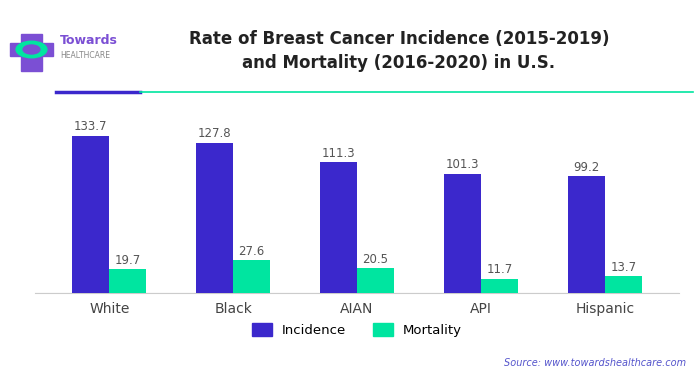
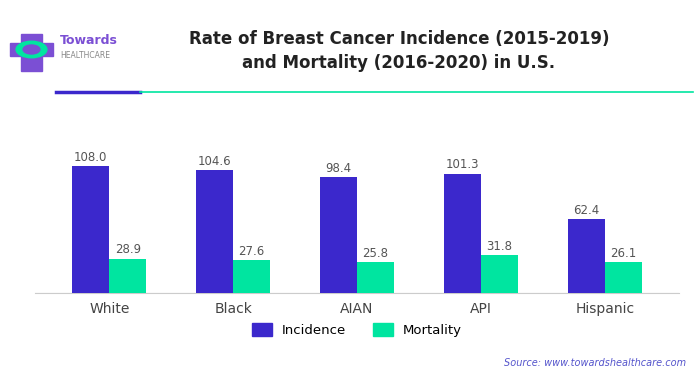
Incidence/White: 133.7 -> 108.0
Mortality/White: 19.7 -> 28.9
Incidence/Black: 127.8 -> 104.6
Incidence/AIAN: 111.3 -> 98.4
Mortality/AIAN: 20.5 -> 25.8
Mortality/API: 11.7 -> 31.8
Incidence/Hispanic: 99.2 -> 62.4
Mortality/Hispanic: 13.7 -> 26.1
